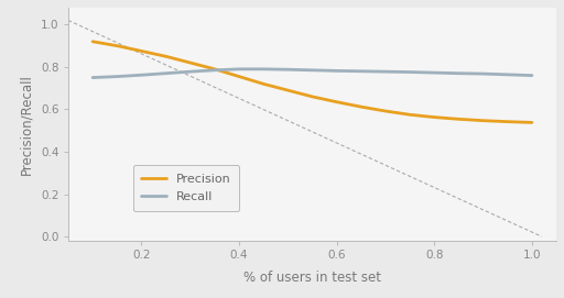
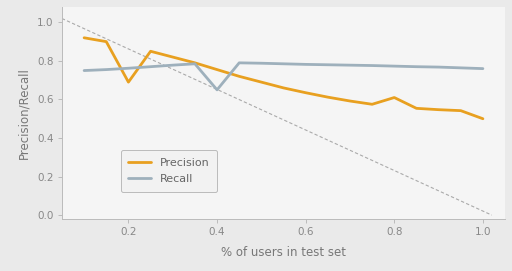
Precision/0.2: 0.88 -> 0.69
Recall/0.4: 0.79 -> 0.65
Precision/0.8: 0.56 -> 0.61
Precision/1.0: 0.54 -> 0.50
